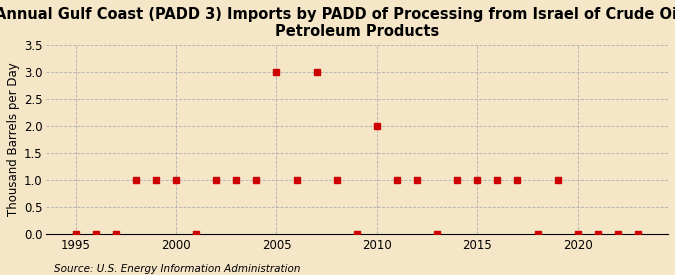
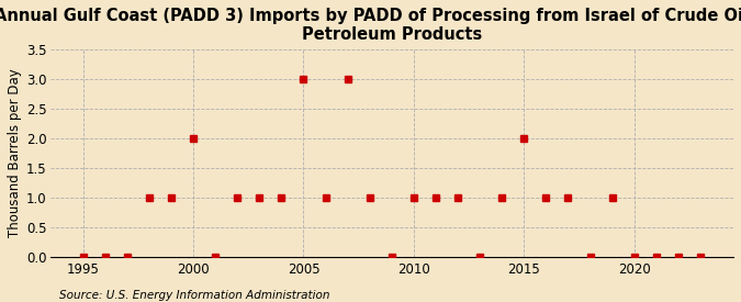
2000: 1 -> 2
2010: 2 -> 1
2015: 1 -> 2
